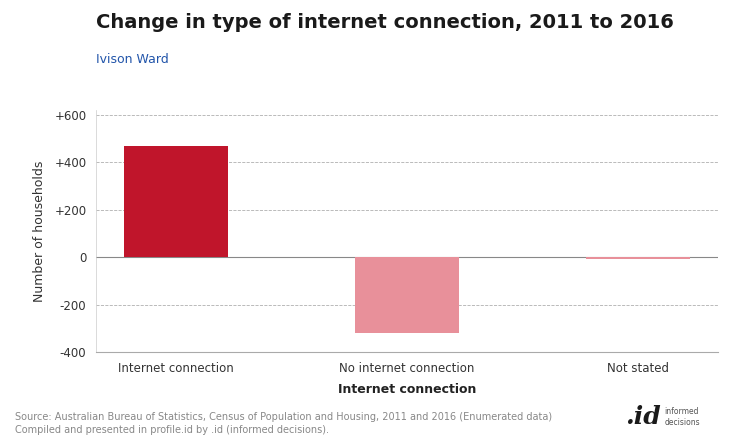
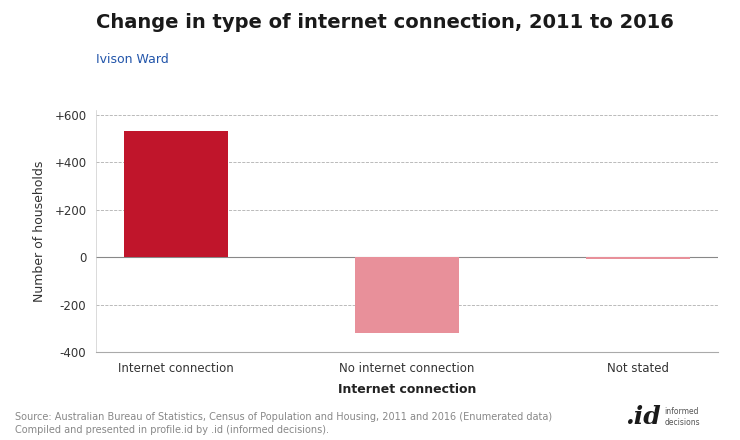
Internet connection: 470 -> 530
